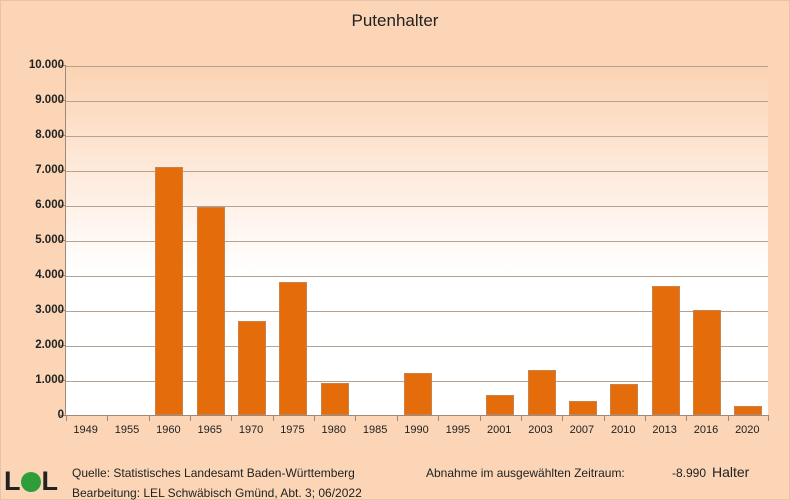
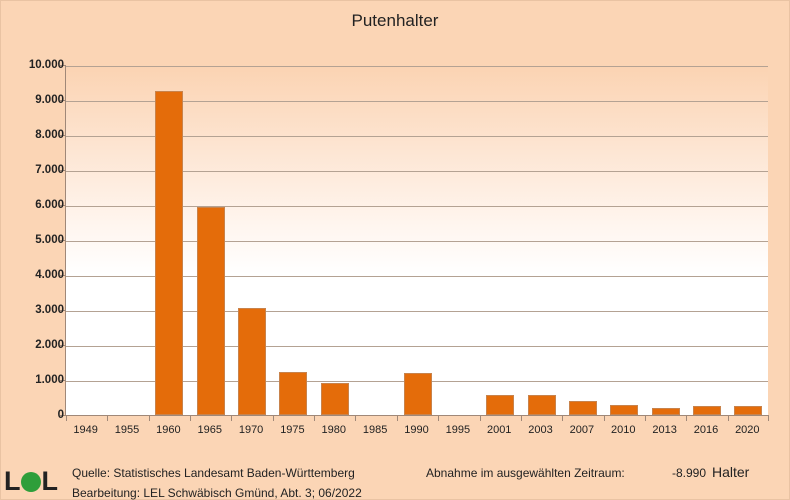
1960: 7100 -> 9300
1970: 2700 -> 3100
1975: 3800 -> 1200
2003: 1300 -> 600
2010: 900 -> 300
2013: 3700 -> 200
2016: 3000 -> 300
